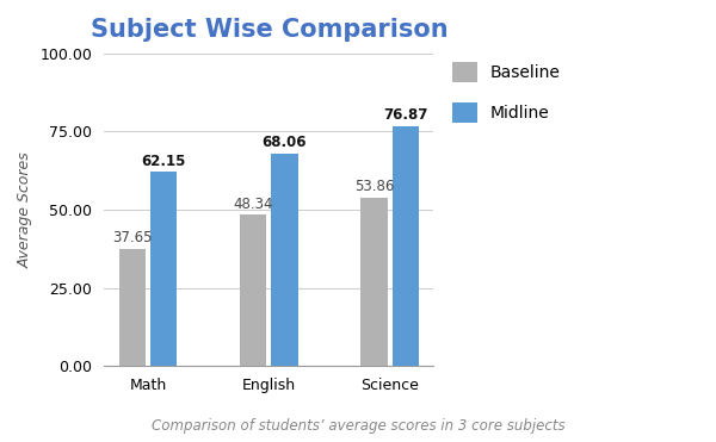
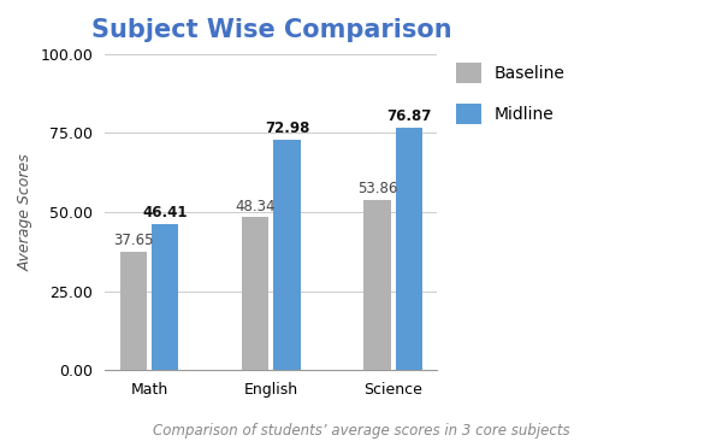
Midline/Math: 62.15 -> 46.41
Midline/English: 68.06 -> 72.98
